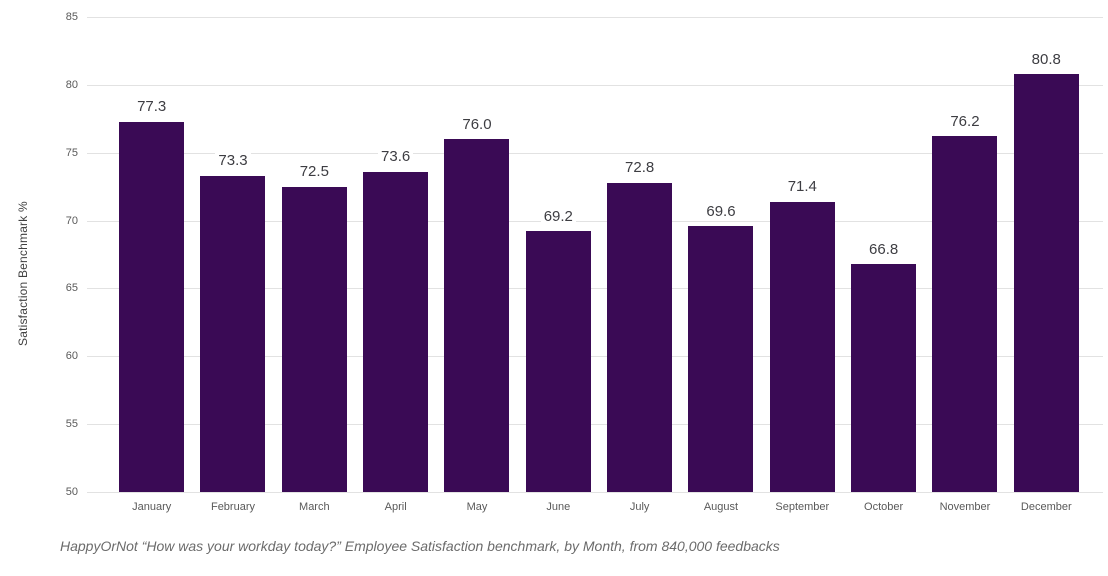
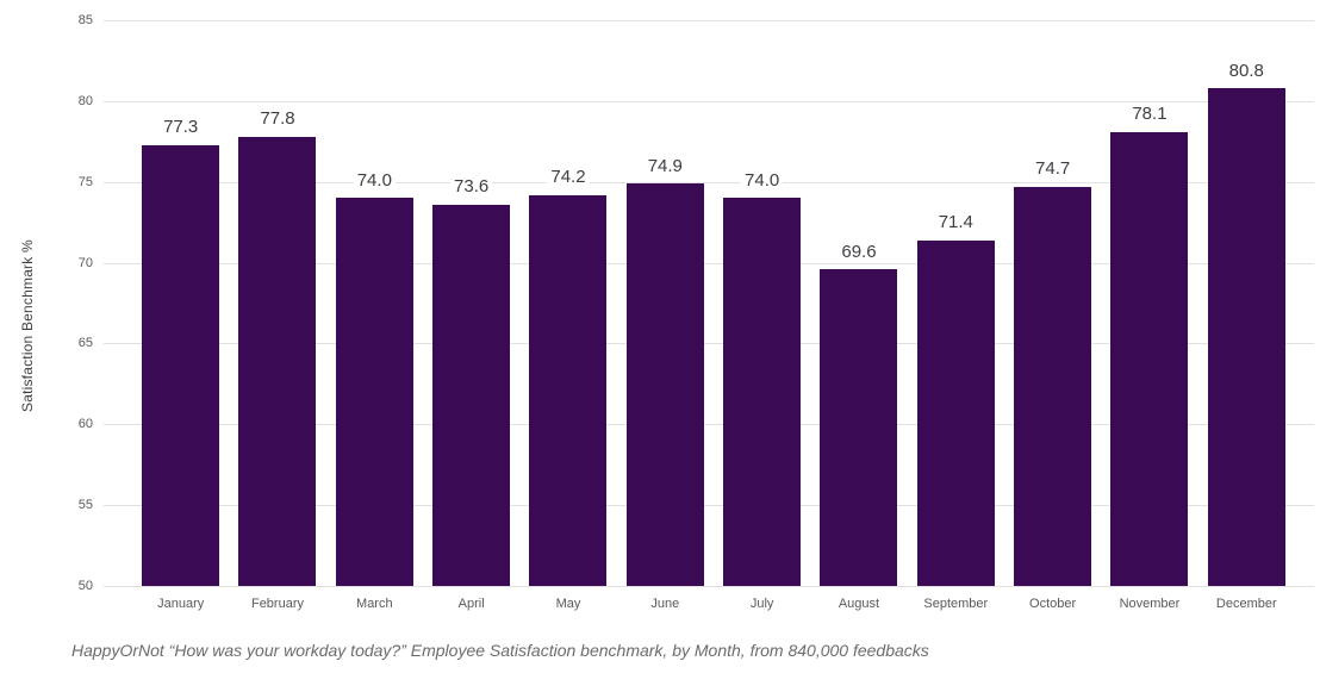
February: 73.3 -> 77.8
March: 72.5 -> 74.0
May: 76.0 -> 74.2
June: 69.2 -> 74.9
July: 72.8 -> 74.0
October: 66.8 -> 74.7
November: 76.2 -> 78.1
